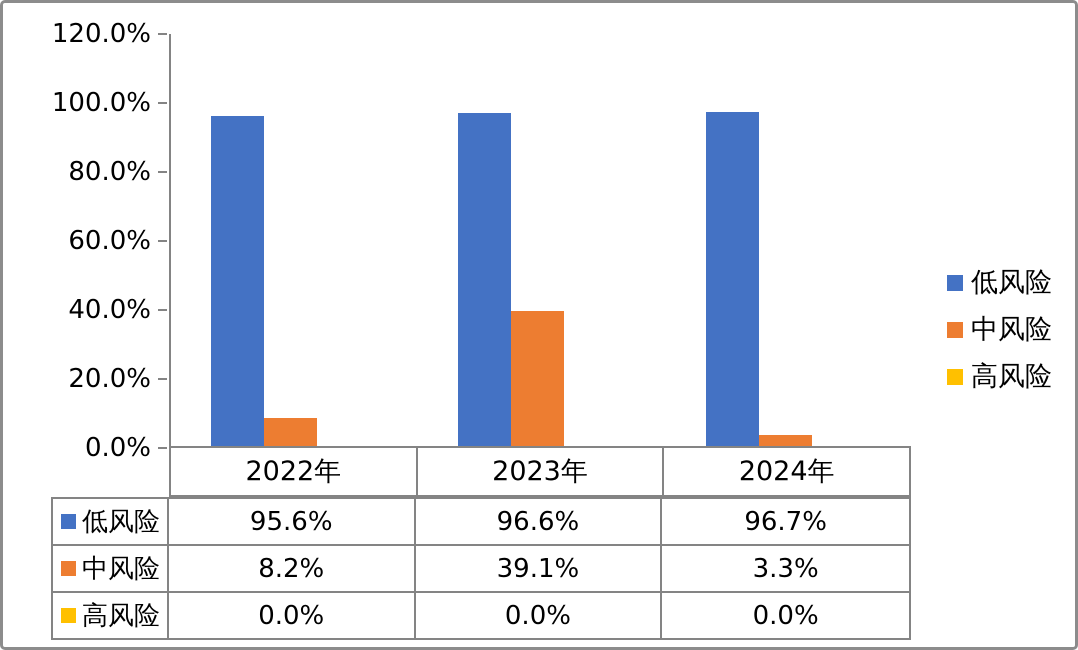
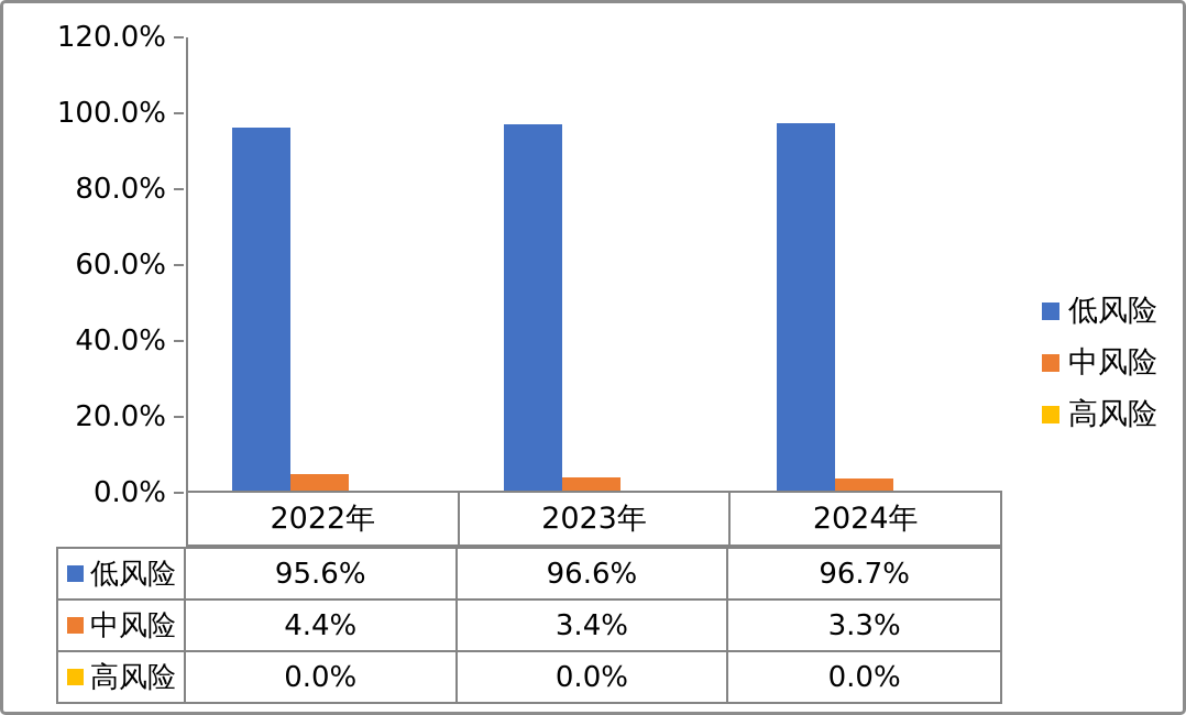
中风险/2022年: 8.2% -> 4.4%
中风险/2023年: 39.1% -> 3.4%
